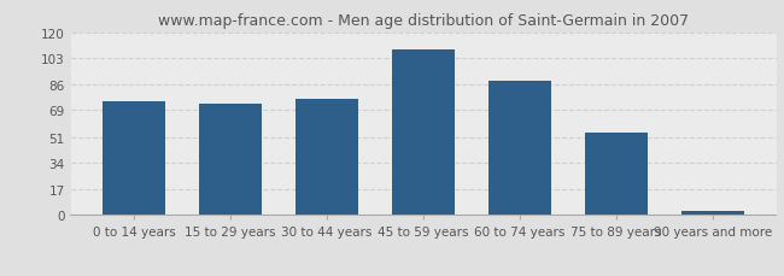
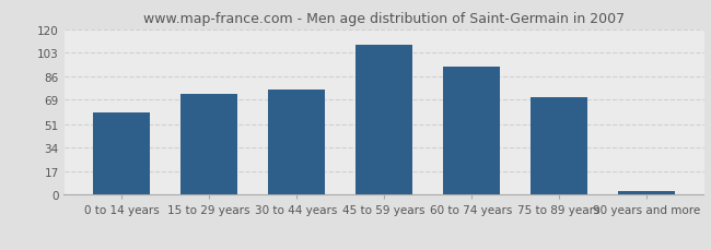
0 to 14 years: 75 -> 60
60 to 74 years: 88 -> 93
75 to 89 years: 54 -> 71
